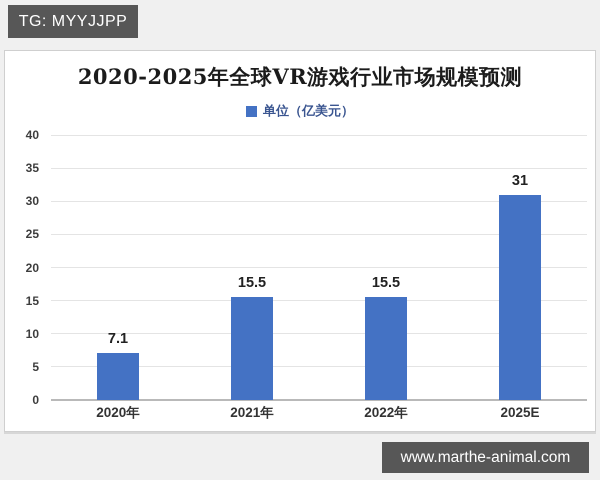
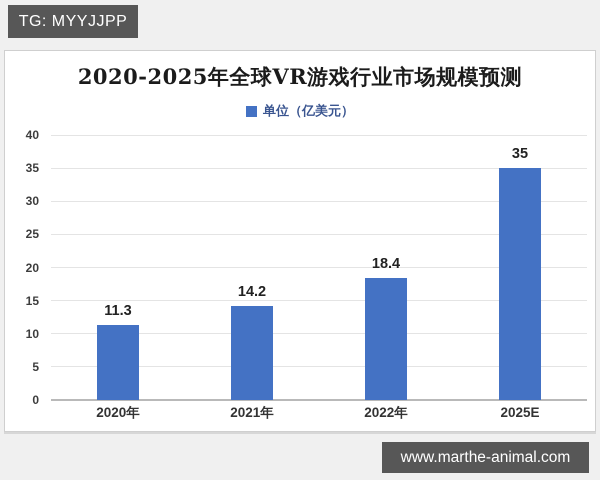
2020年: 7.1 -> 11.3
2021年: 15.5 -> 14.2
2022年: 15.5 -> 18.4
2025E: 31 -> 35
